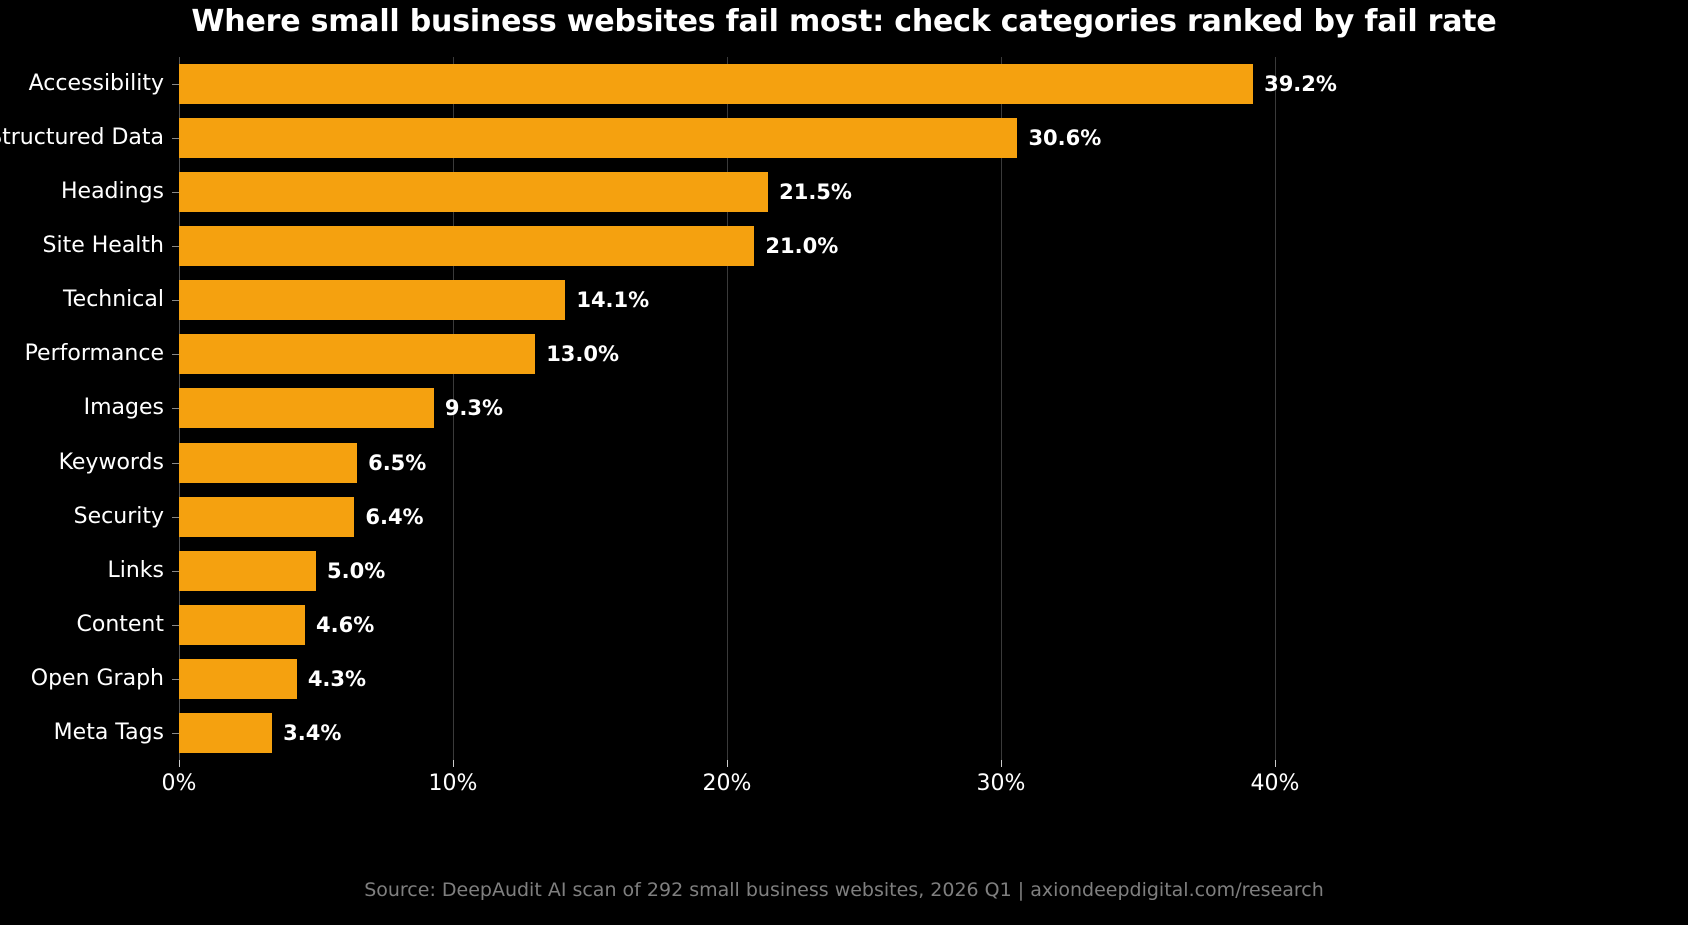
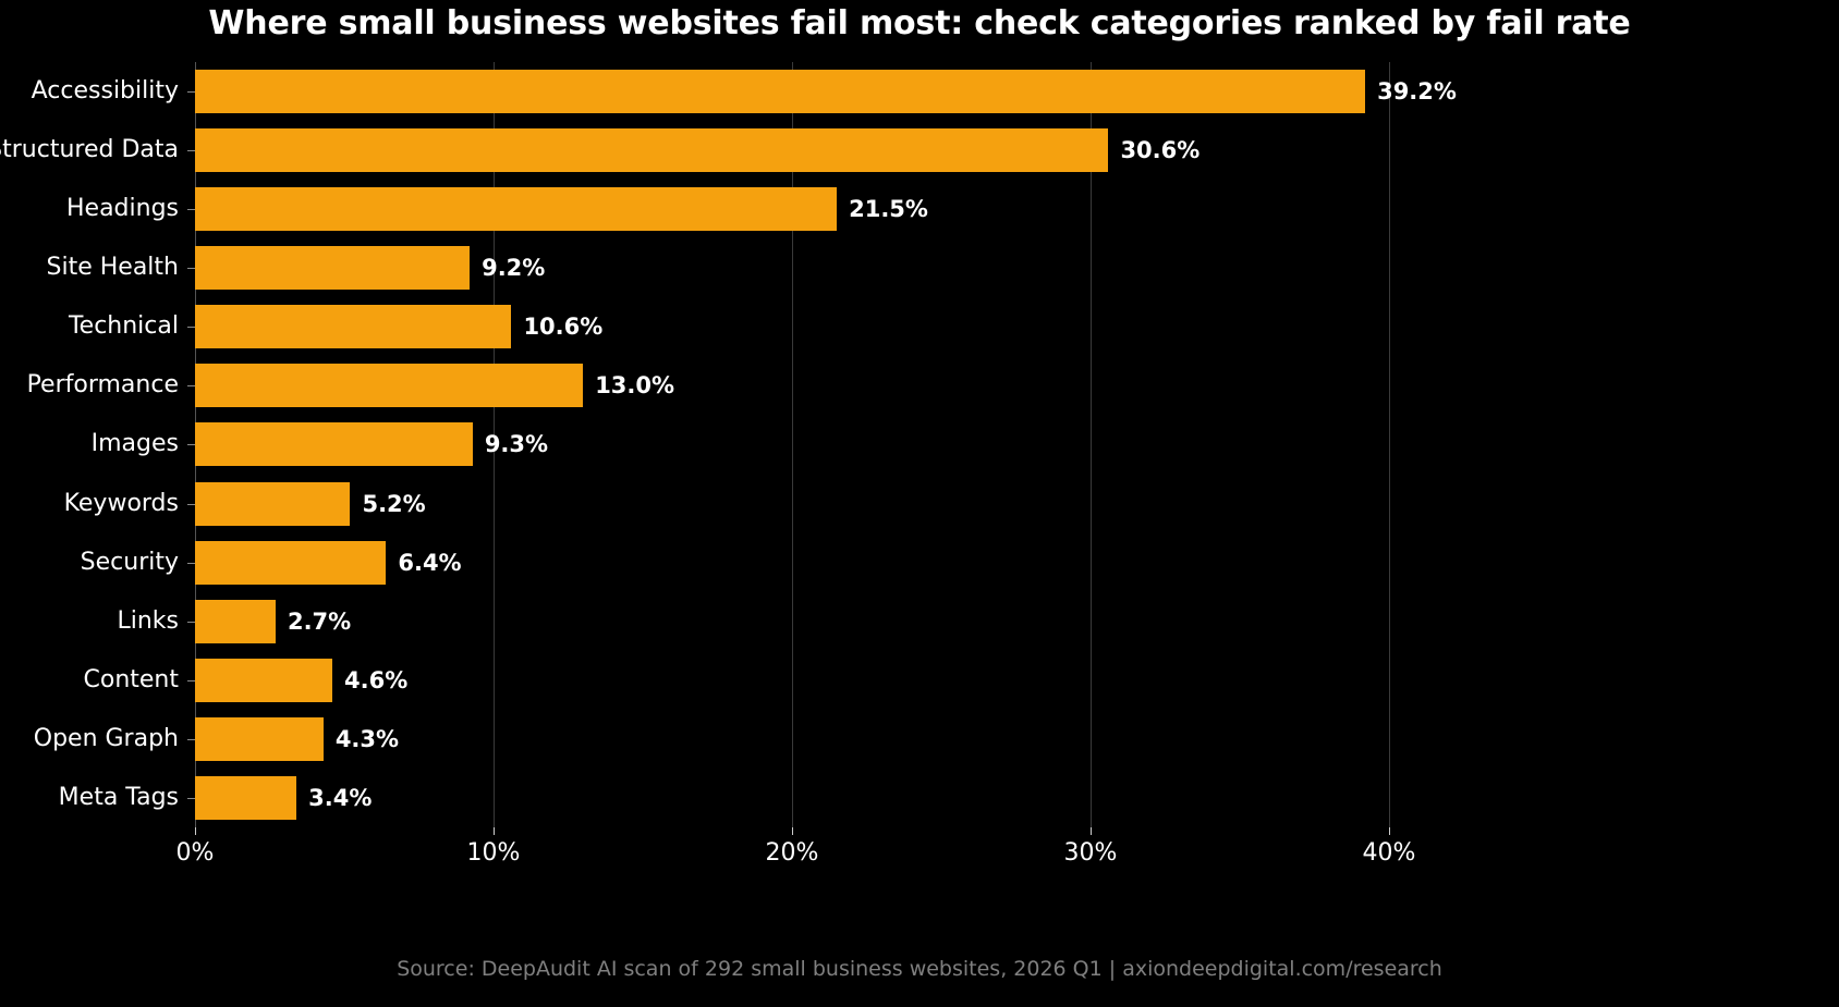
Site Health: 21.0% -> 9.2%
Technical: 14.1% -> 10.6%
Keywords: 6.5% -> 5.2%
Links: 5.0% -> 2.7%
